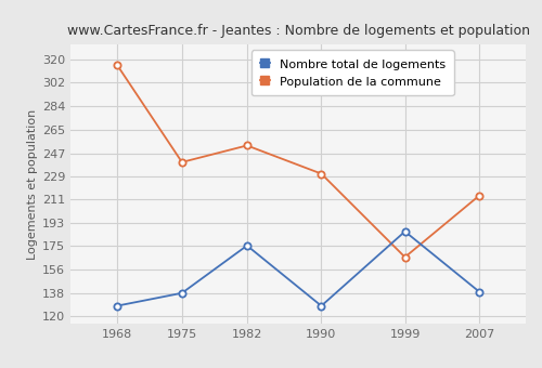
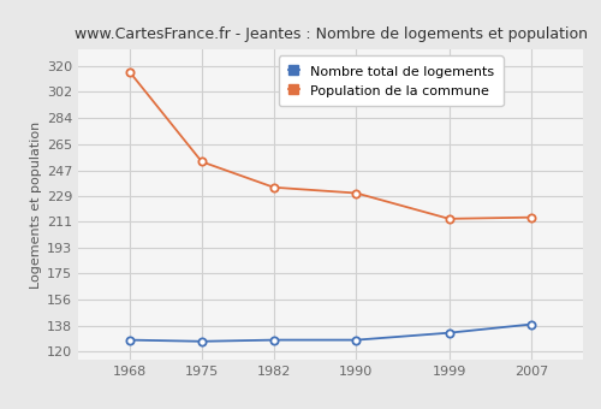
Nombre total de logements/1975: 138 -> 127
Population de la commune/1975: 240 -> 253
Nombre total de logements/1982: 175 -> 128
Population de la commune/1982: 253 -> 235
Nombre total de logements/1999: 186 -> 133
Population de la commune/1999: 166 -> 213
